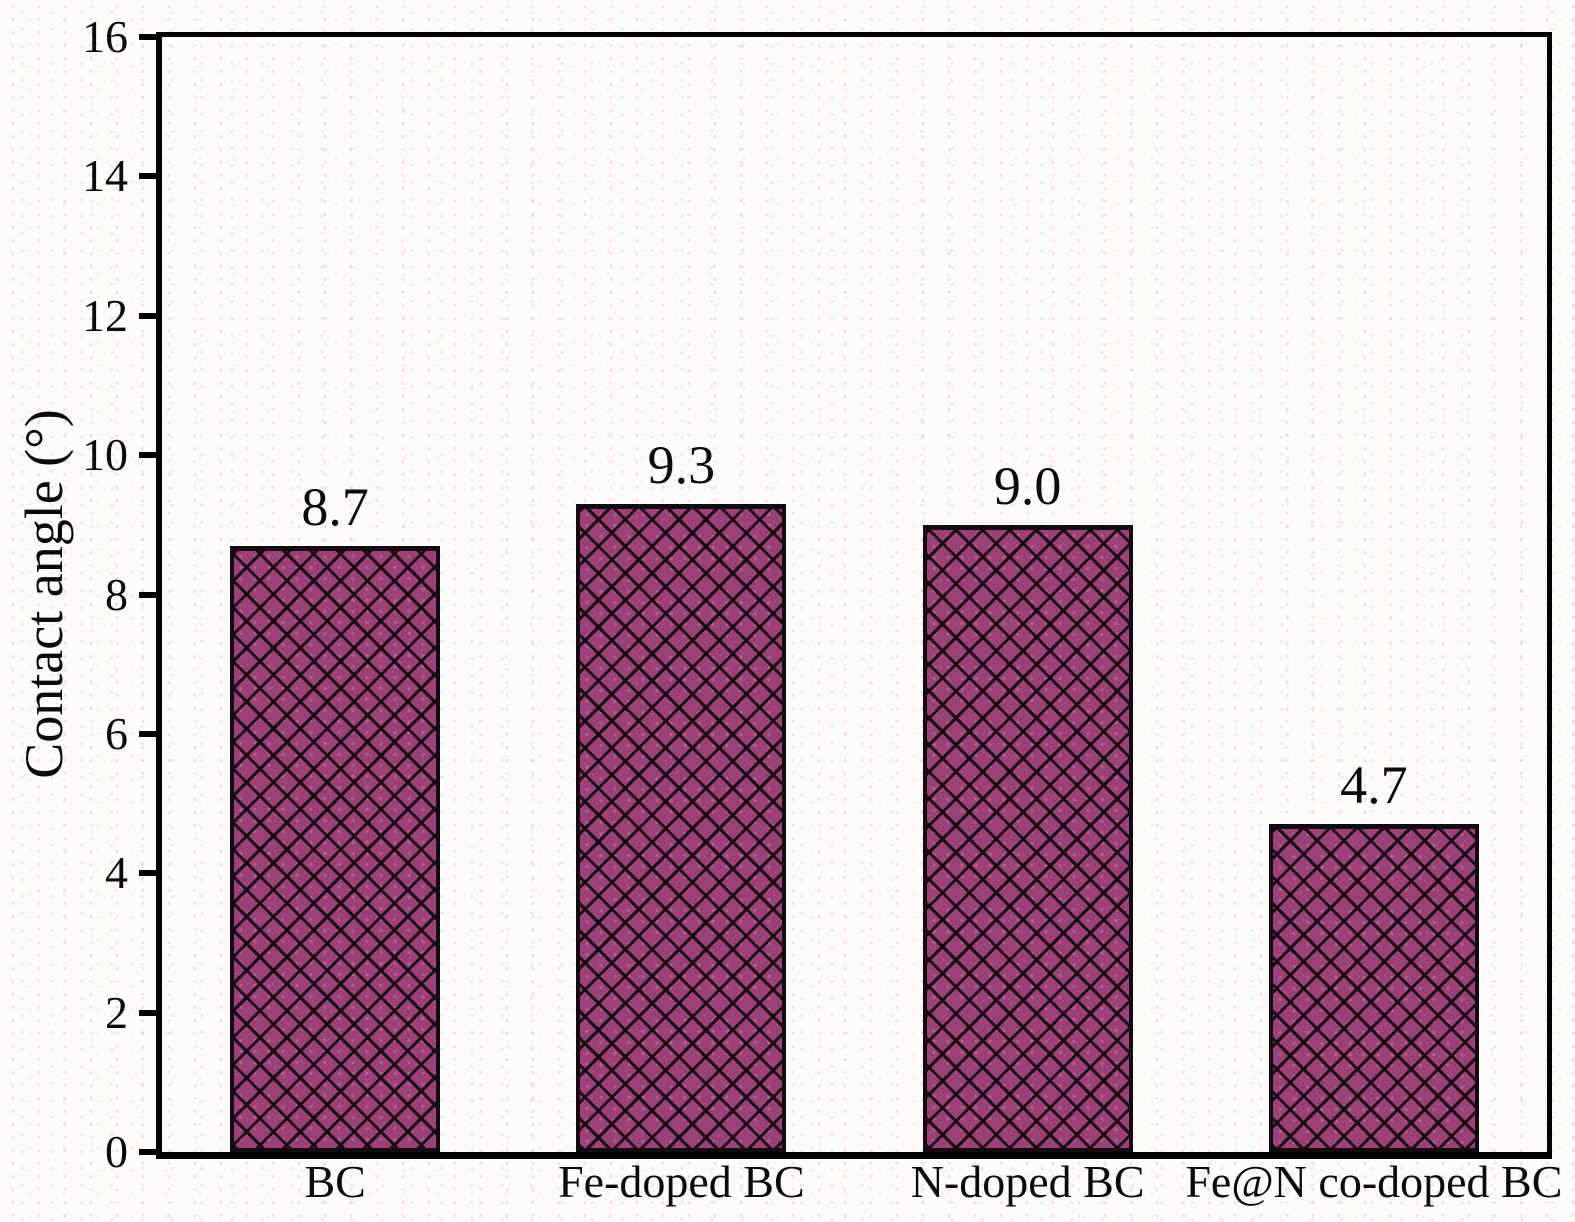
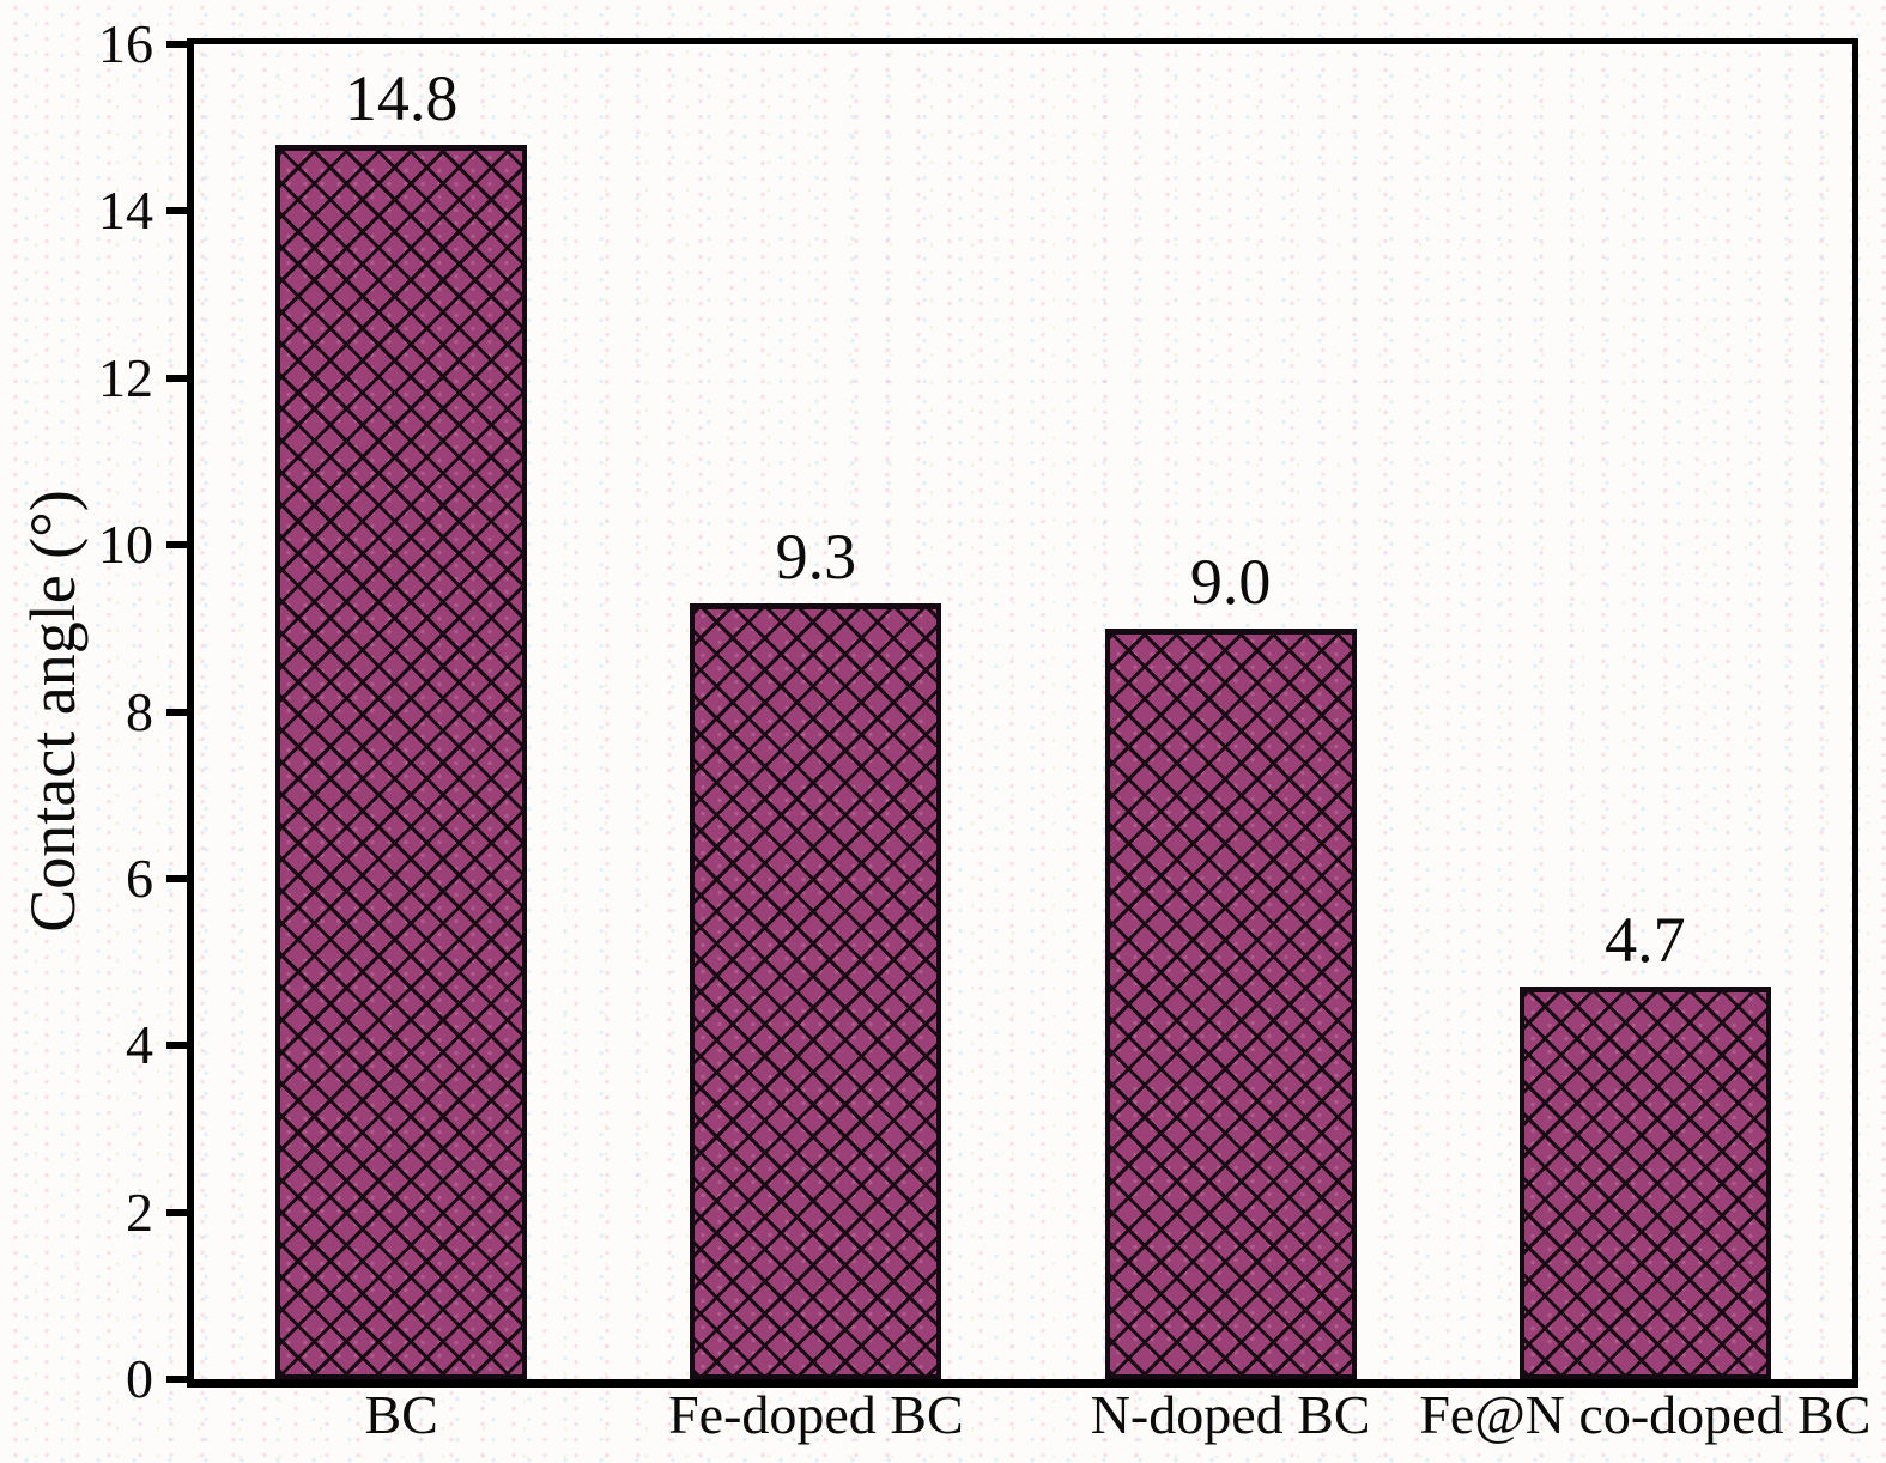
BC: 8.7 -> 14.8
